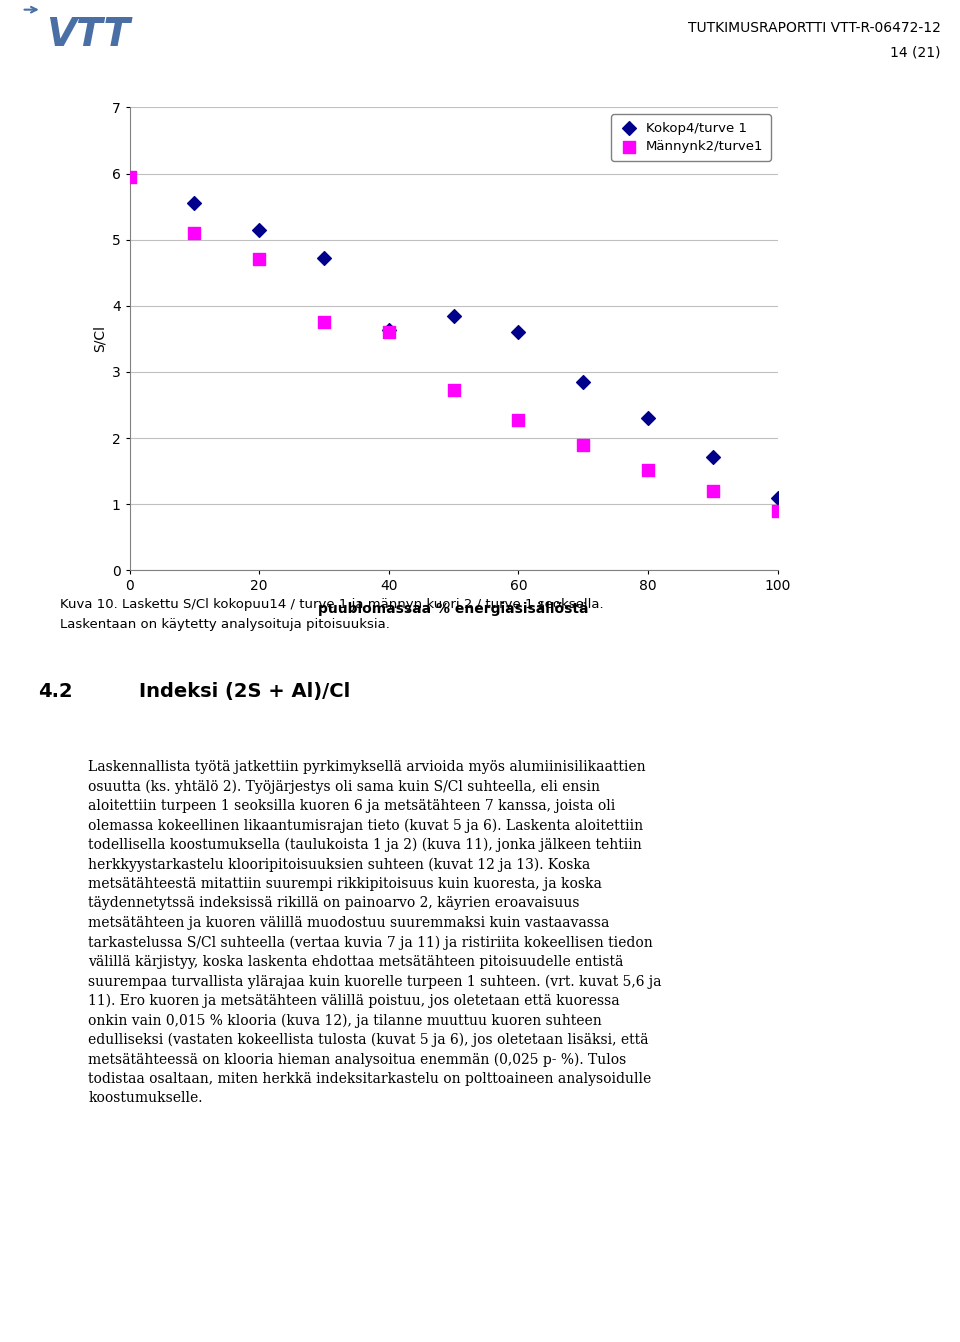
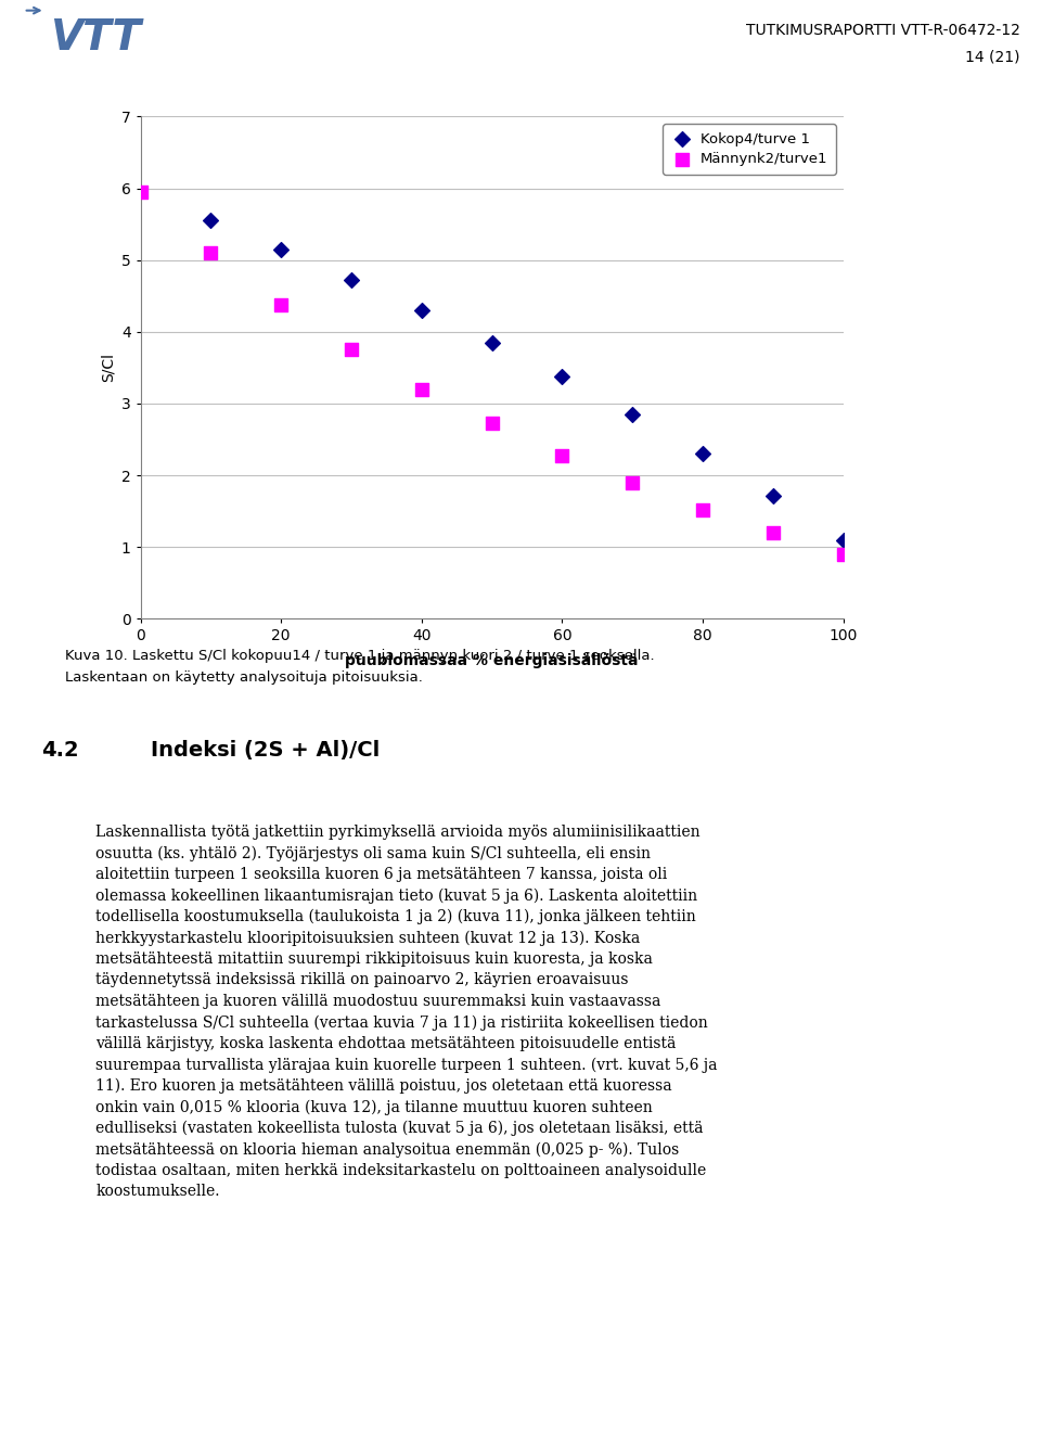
Männynk2/turve1/20: 4.70 -> 4.37
Kokop4/turve 1/40: 3.64 -> 4.30
Männynk2/turve1/40: 3.60 -> 3.20
Kokop4/turve 1/60: 3.60 -> 3.38
